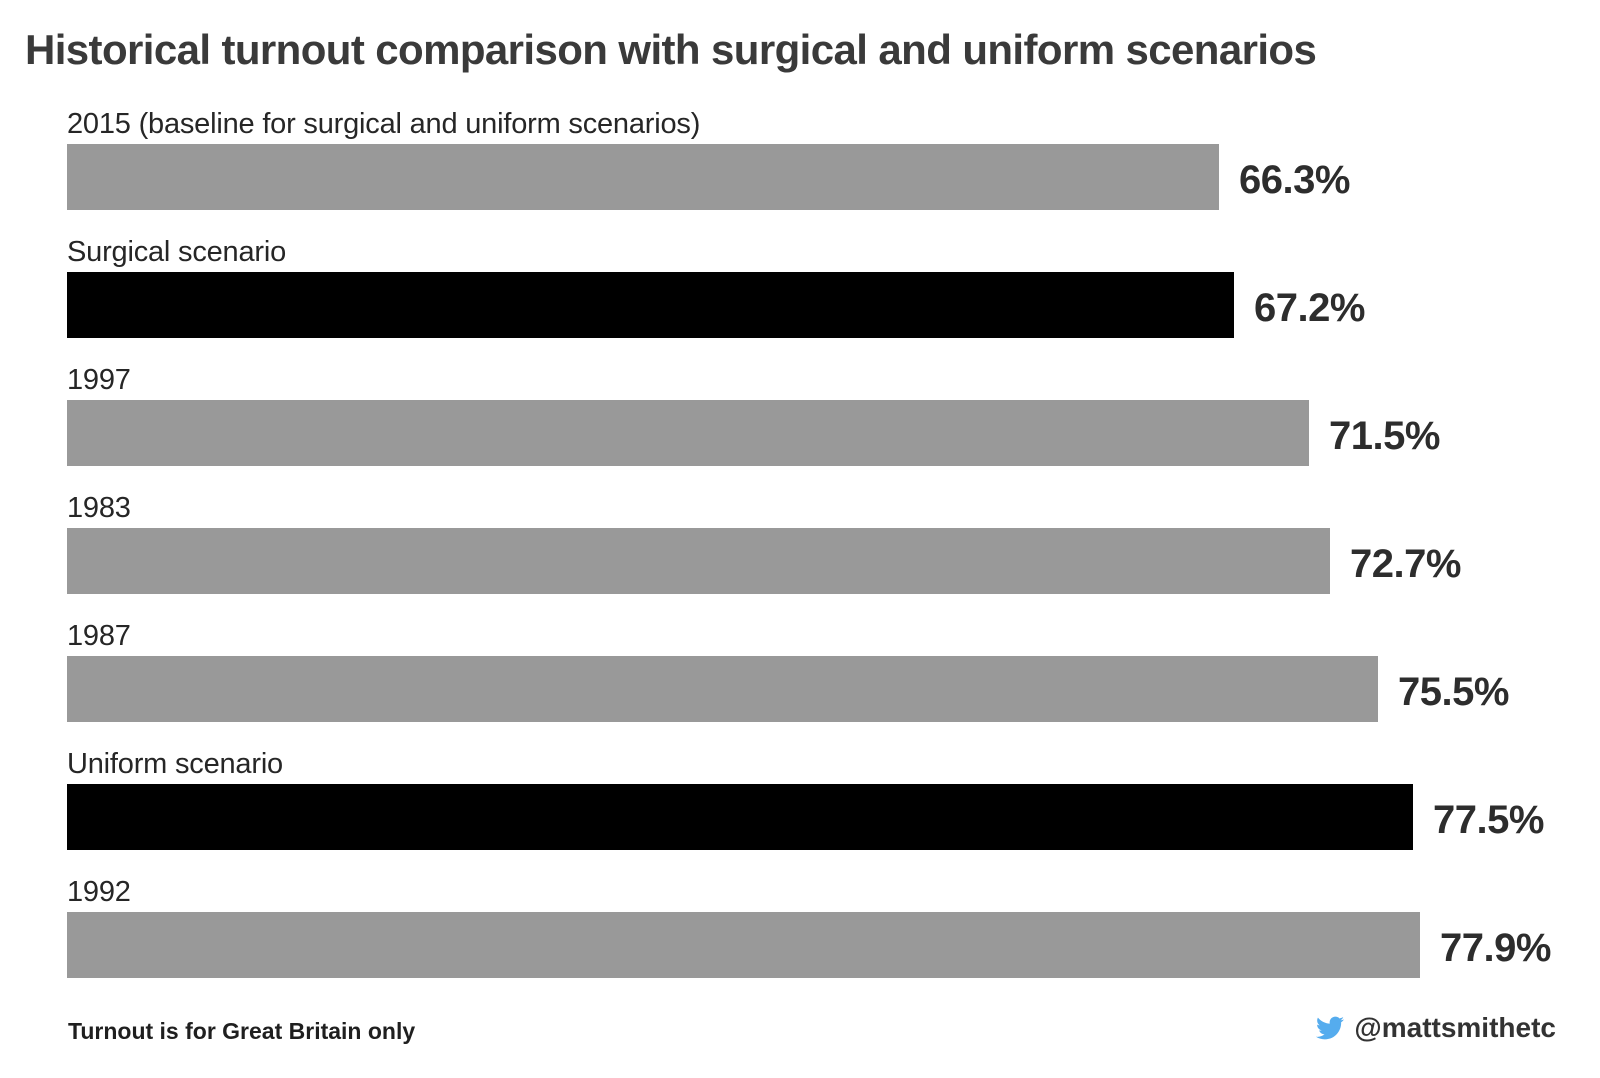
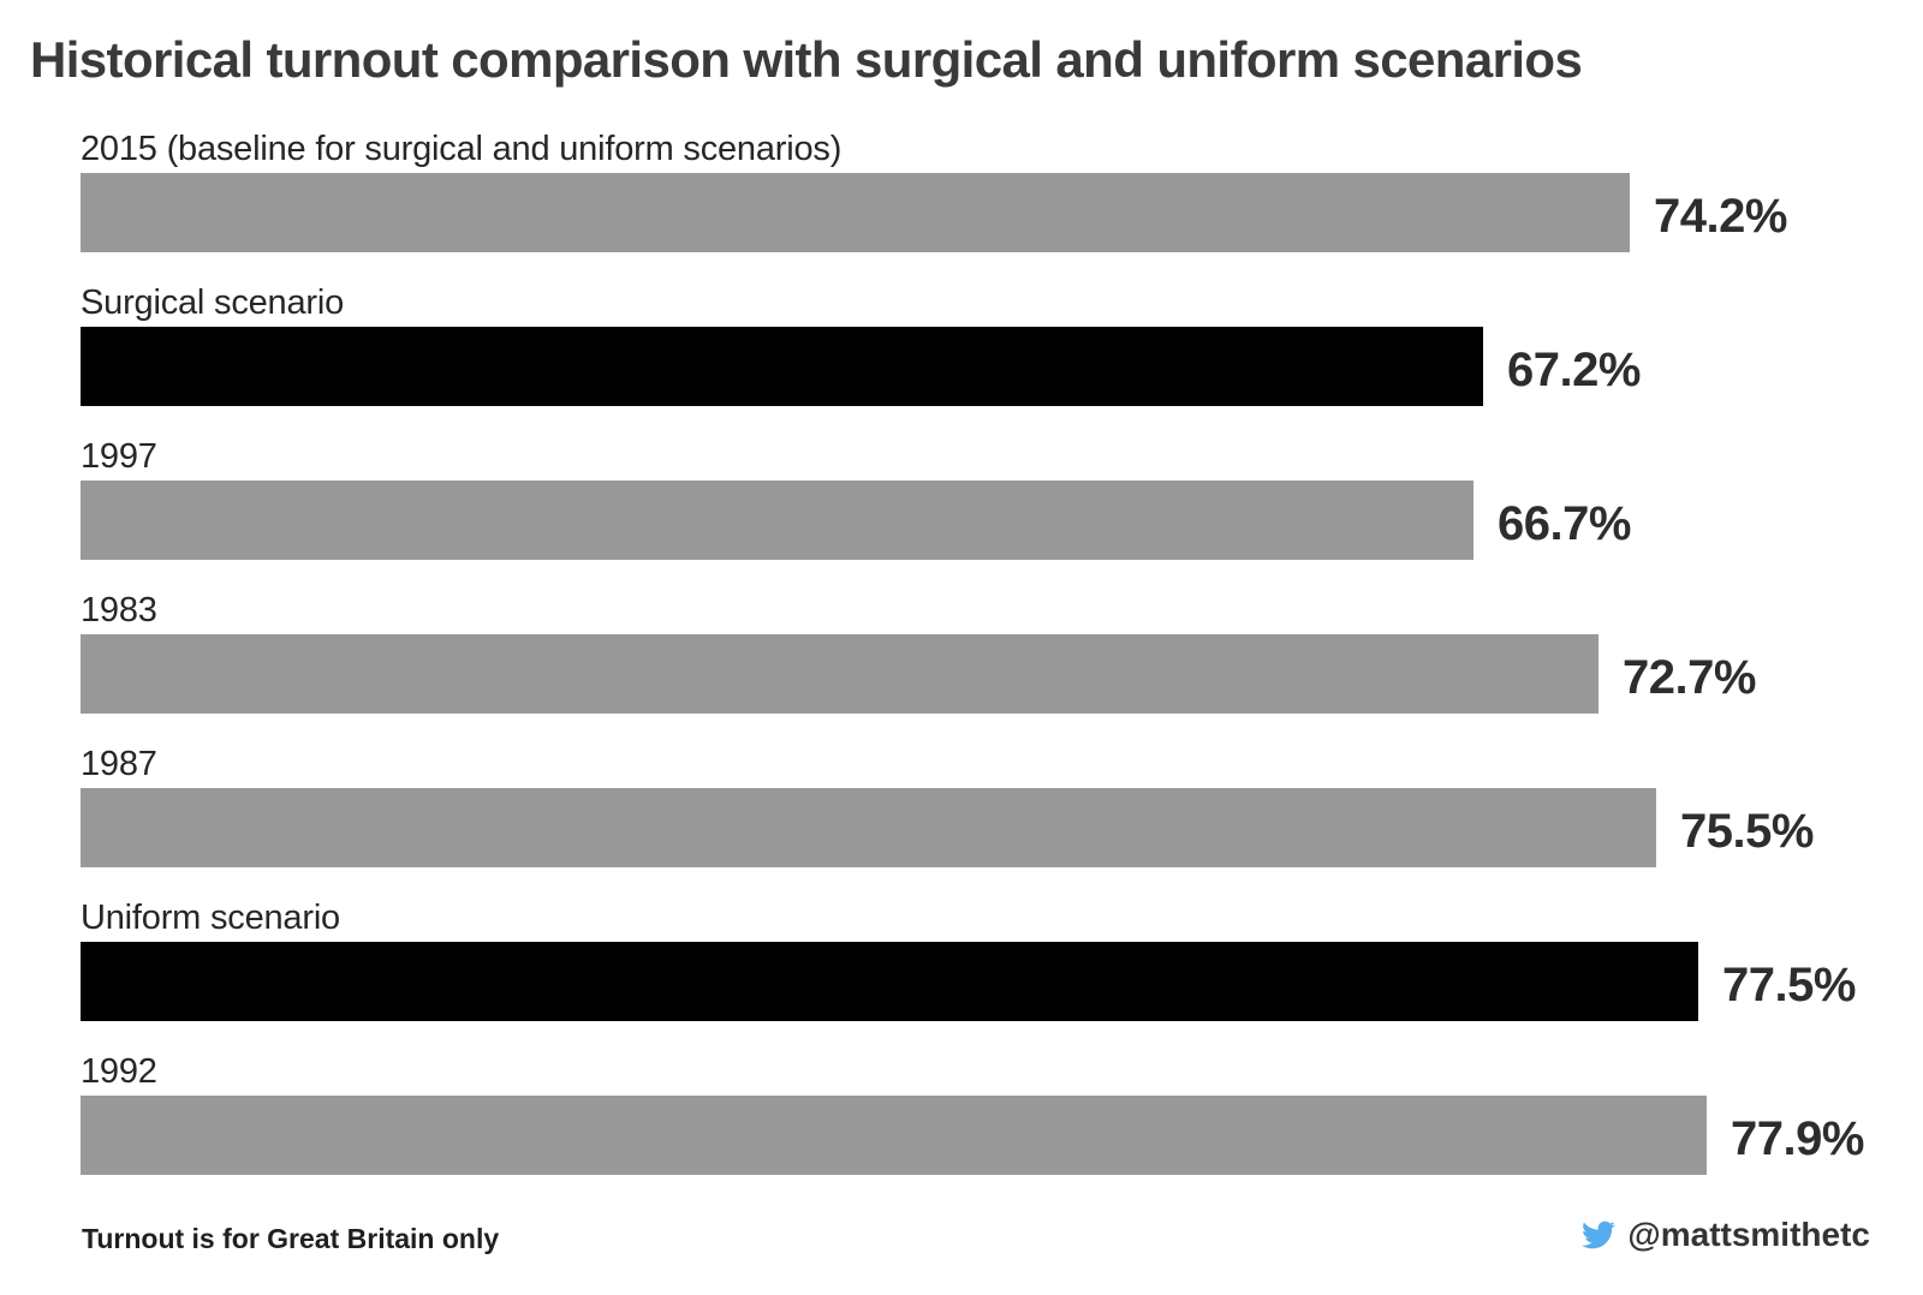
2015 (baseline for surgical and uniform scenarios): 66.3% -> 74.2%
1997: 71.5% -> 66.7%
